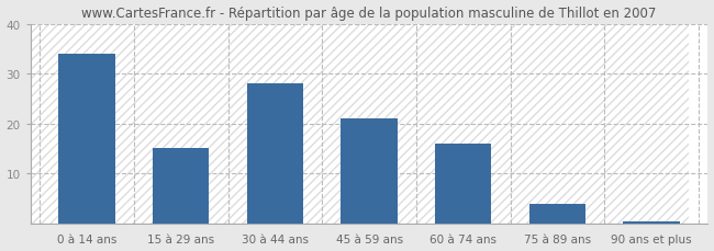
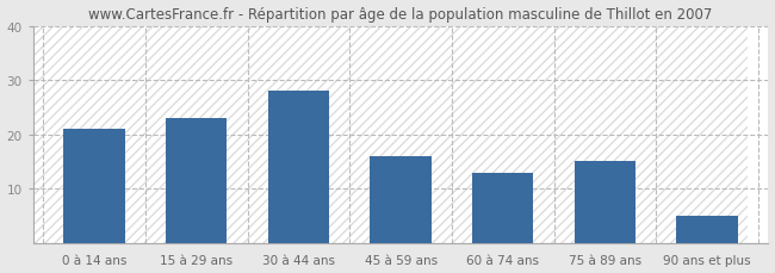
0 à 14 ans: 34.0 -> 21.0
15 à 29 ans: 15.0 -> 23.0
45 à 59 ans: 21.0 -> 16.0
60 à 74 ans: 16.0 -> 13.0
75 à 89 ans: 4.0 -> 15.0
90 ans et plus: 0.4 -> 5.0
